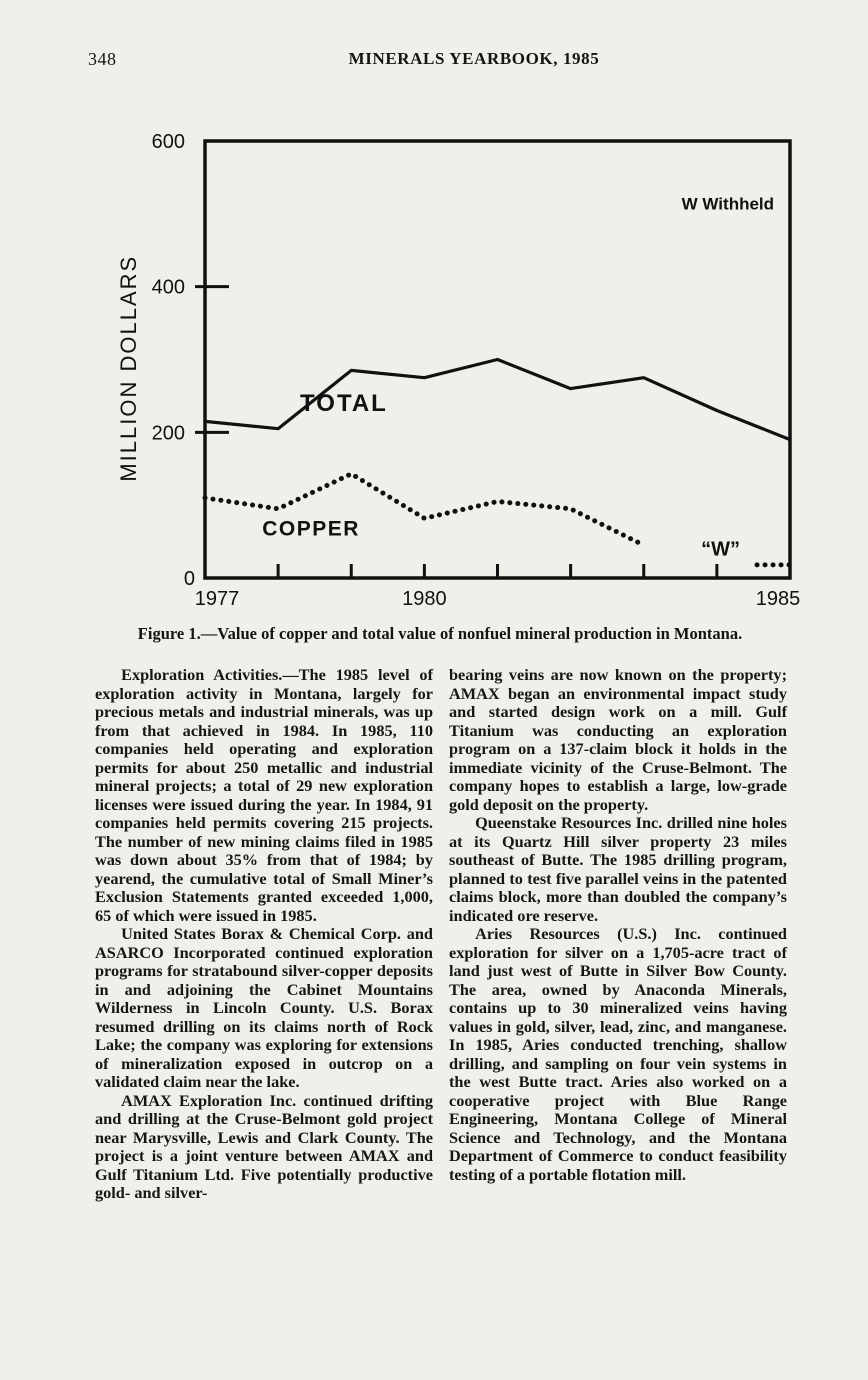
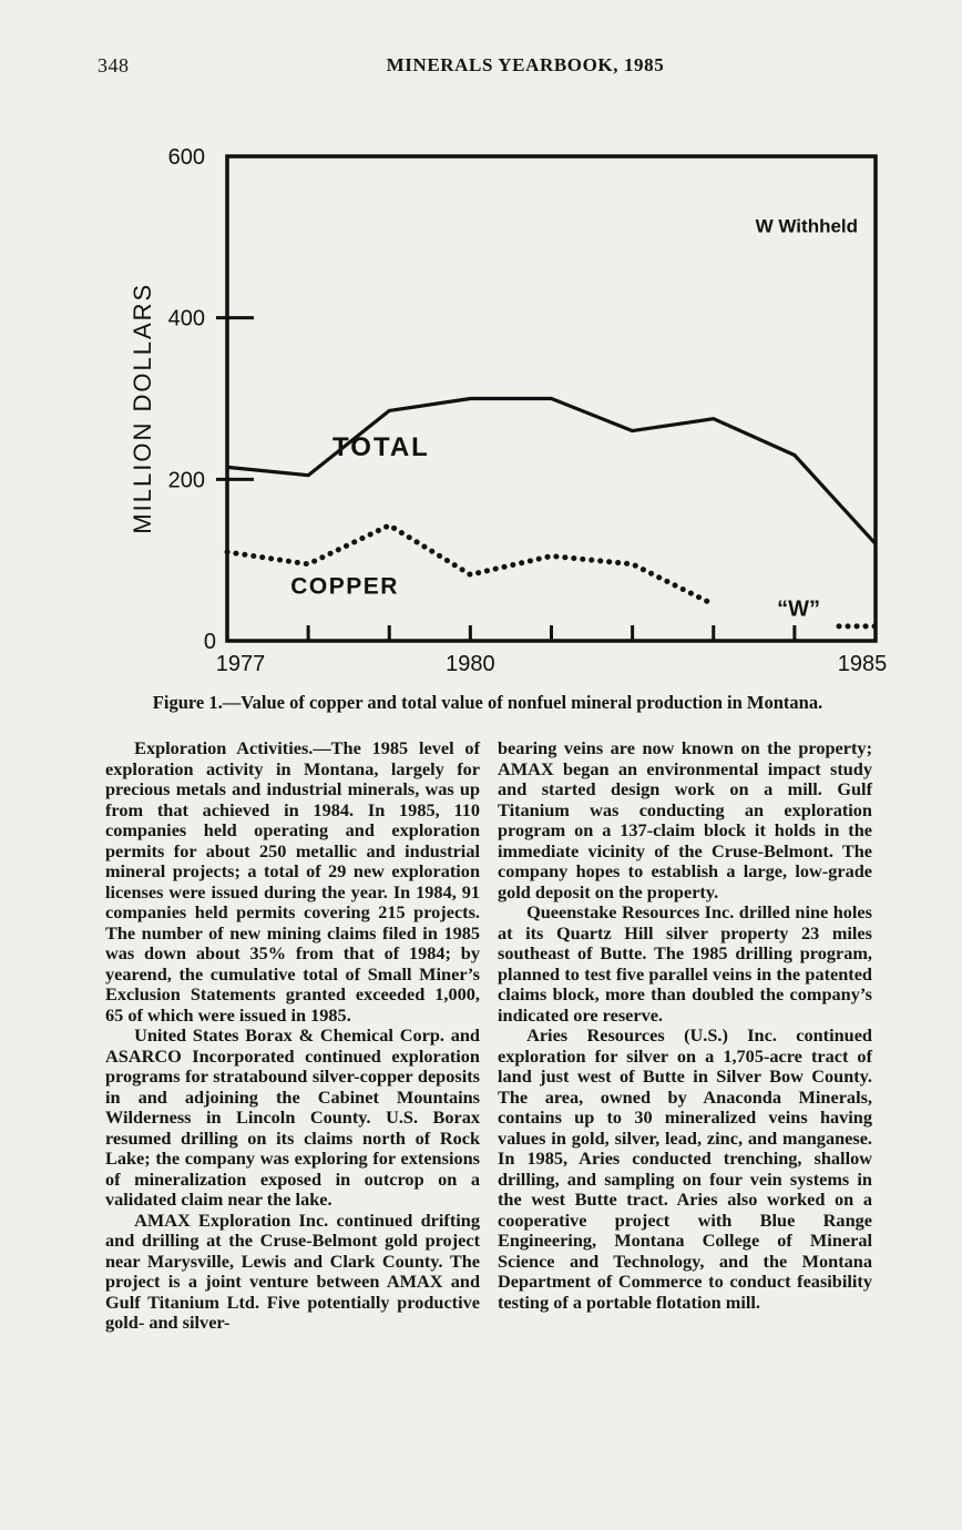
TOTAL/1980: 280 -> 300
TOTAL/1985: 190 -> 120
